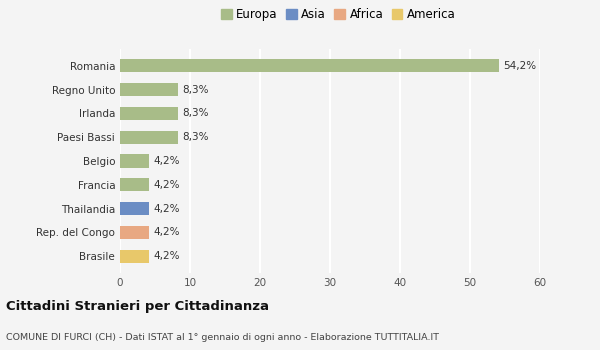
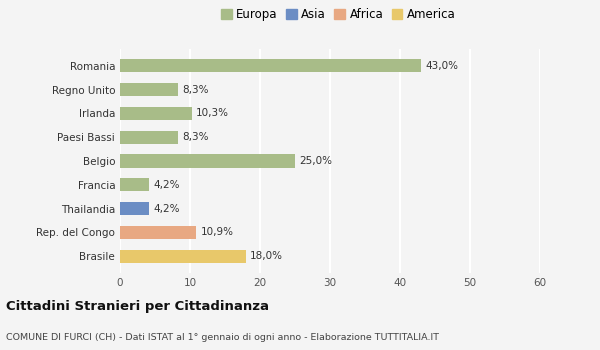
Romania: 54,2% -> 43,0%
Irlanda: 8,3% -> 10,3%
Belgio: 4,2% -> 25,0%
Rep. del Congo: 4,2% -> 10,9%
Brasile: 4,2% -> 18,0%
